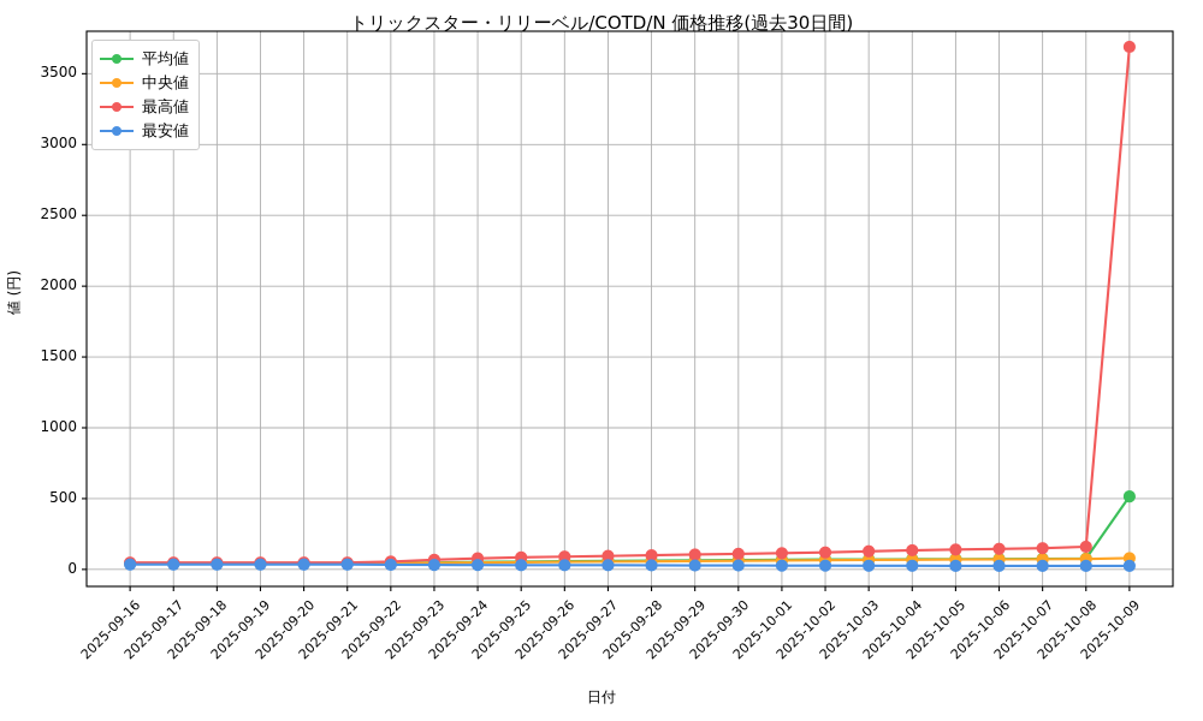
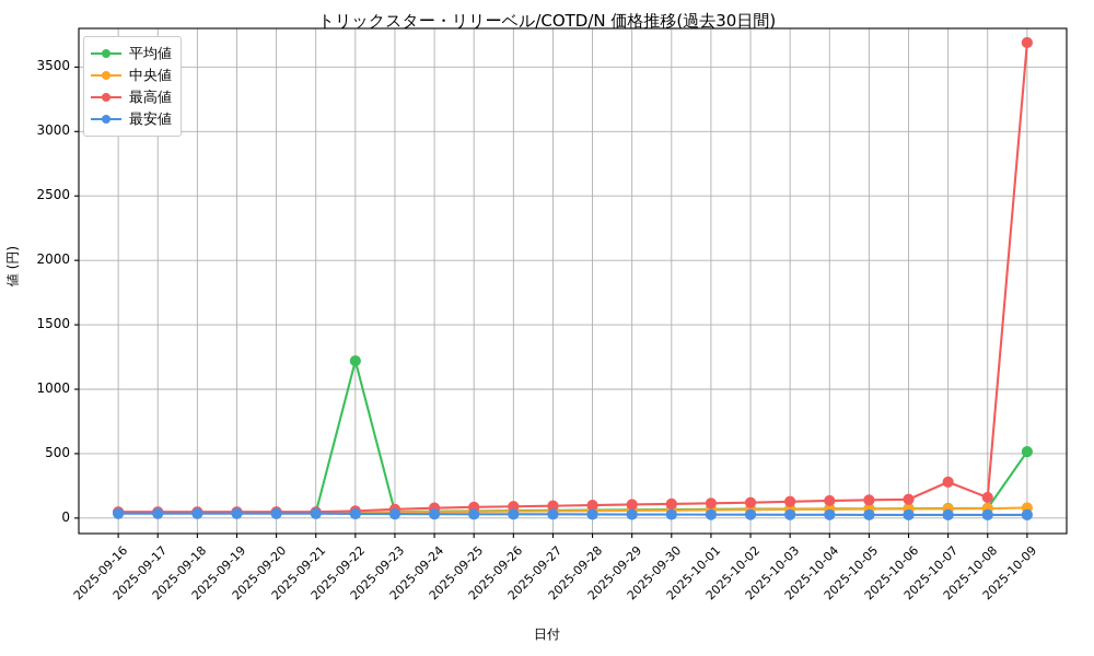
平均値/2025-09-22: 40 -> 1220
最高値/2025-10-07: 150 -> 280
